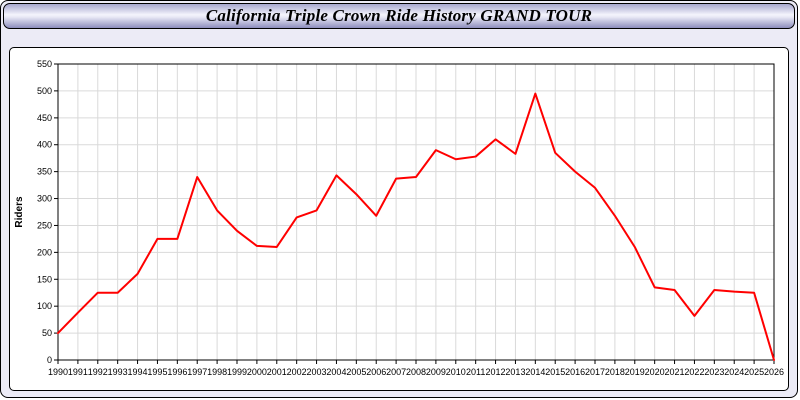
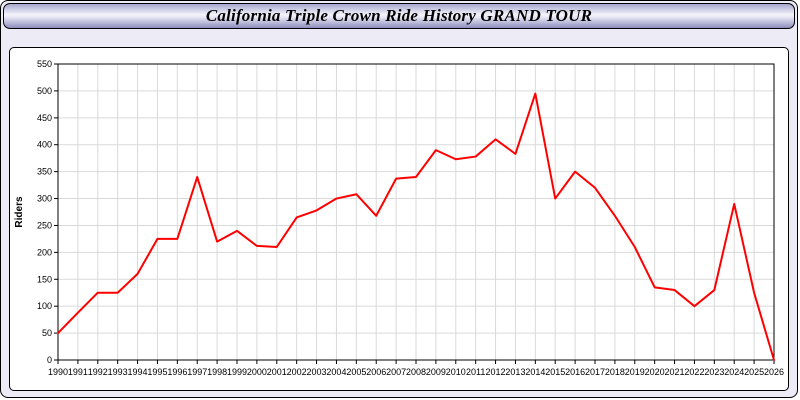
1998: 280 -> 220
2004: 340 -> 300
2015: 380 -> 300
2022: 80 -> 100
2024: 130 -> 290
